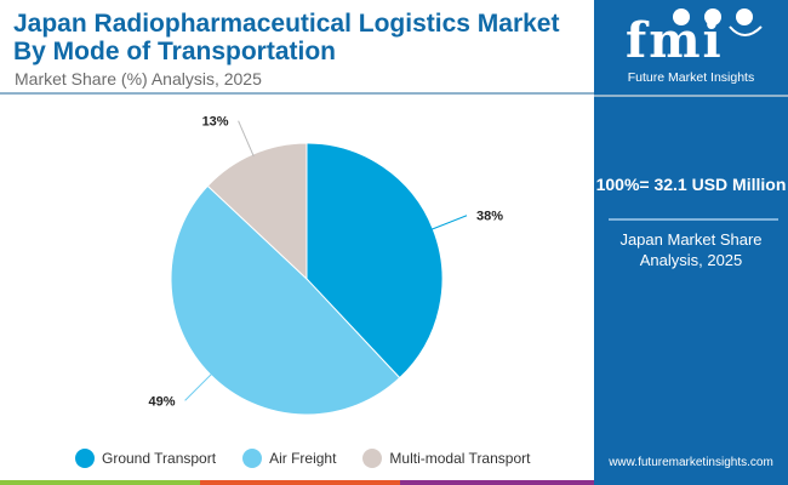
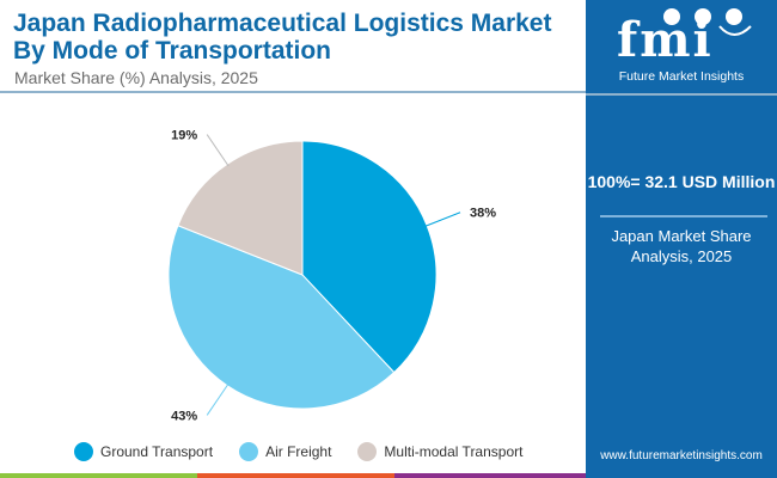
Air Freight: 49% -> 43%
Multi-modal Transport: 13% -> 19%
